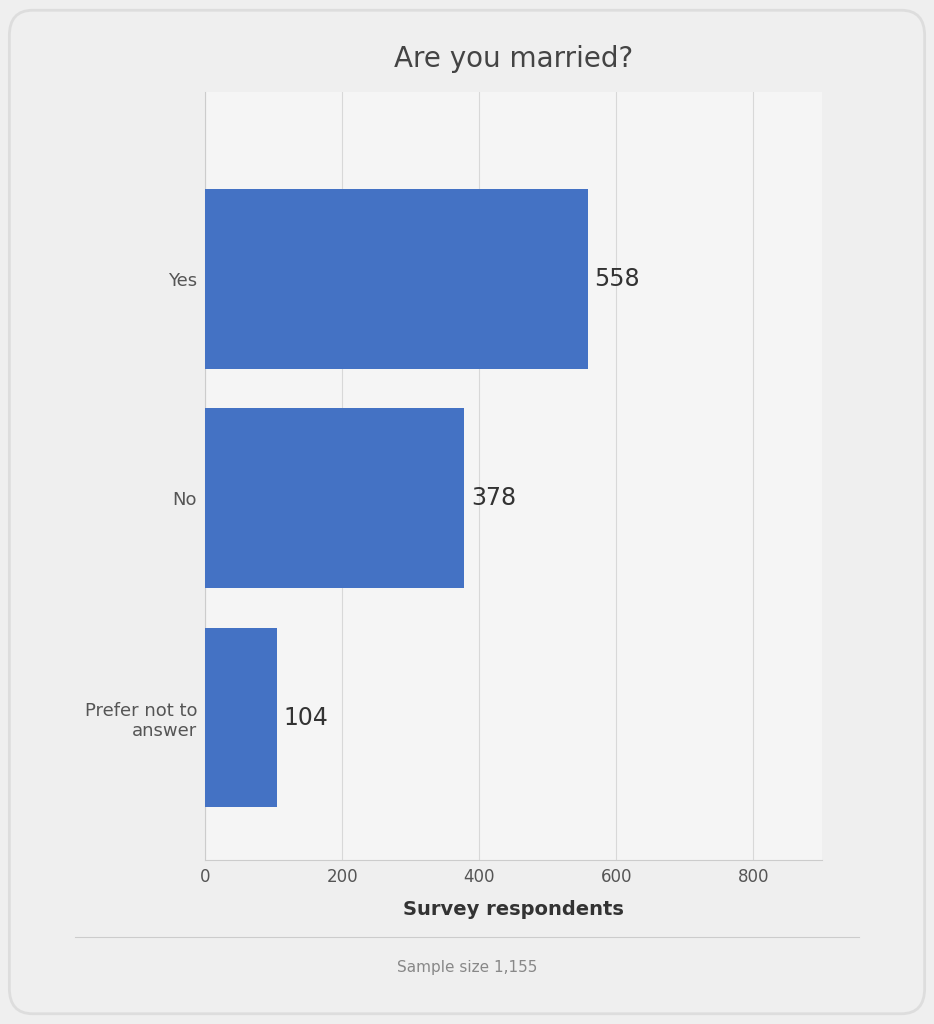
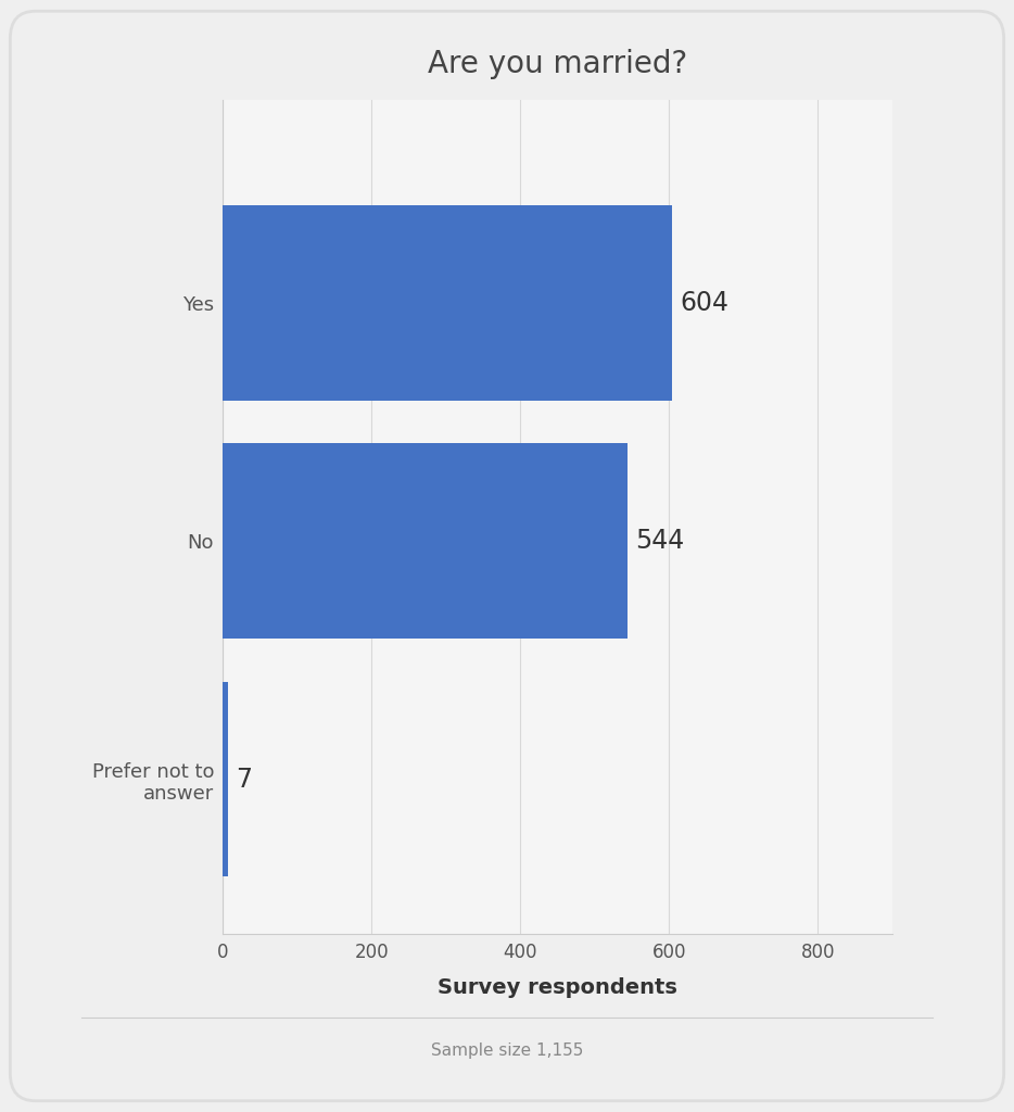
Yes: 558 -> 604
No: 378 -> 544
Prefer not to answer: 104 -> 7
